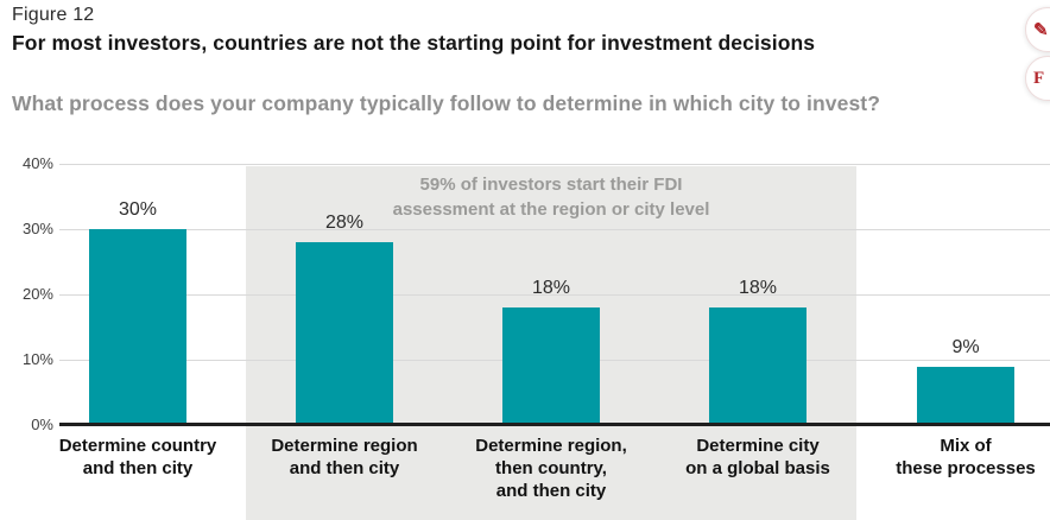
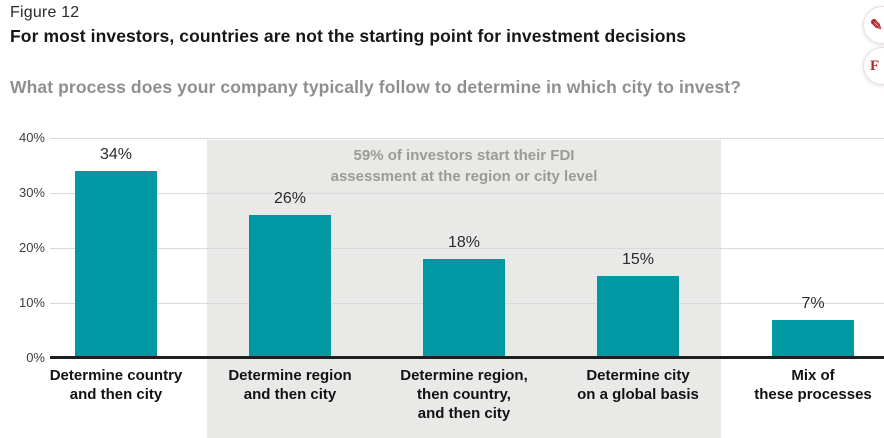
Determine country and then city: 30% -> 34%
Determine region and then city: 28% -> 26%
Determine city on a global basis: 18% -> 15%
Mix of these processes: 9% -> 7%
